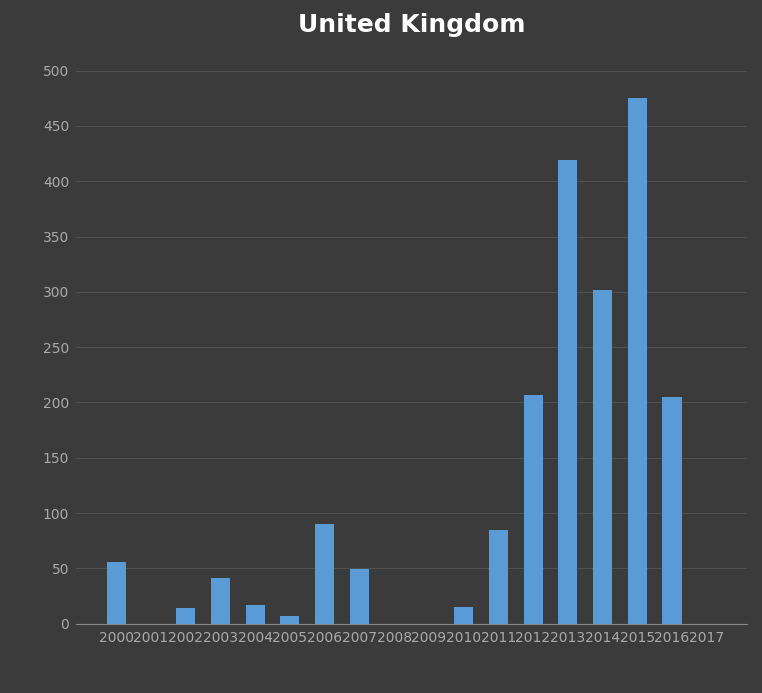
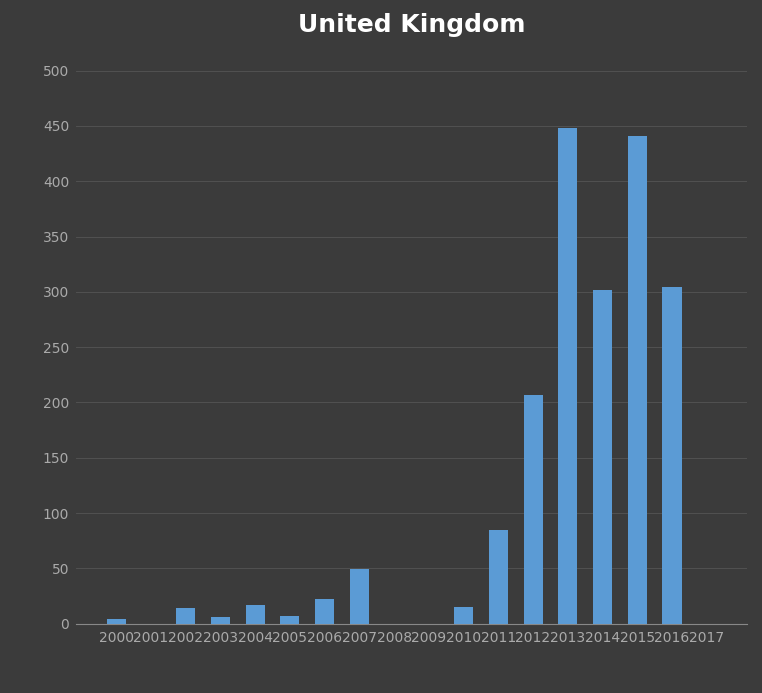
2000: 56 -> 4
2003: 41 -> 6
2006: 90 -> 22
2013: 419 -> 448
2015: 475 -> 441
2016: 205 -> 304
